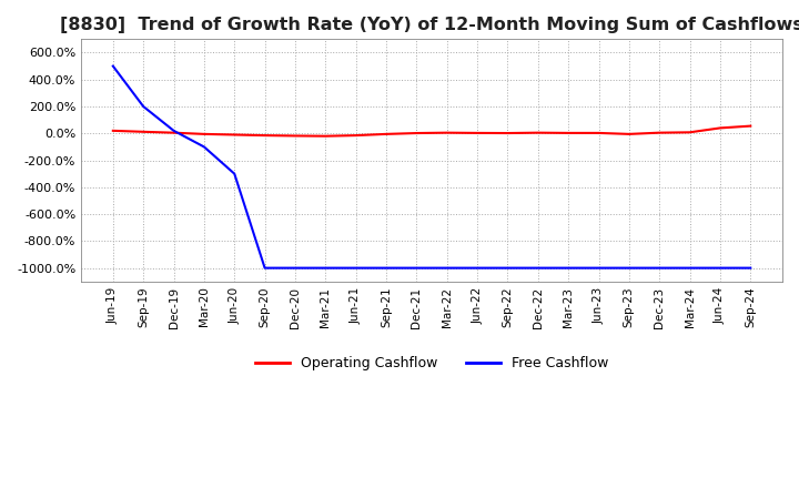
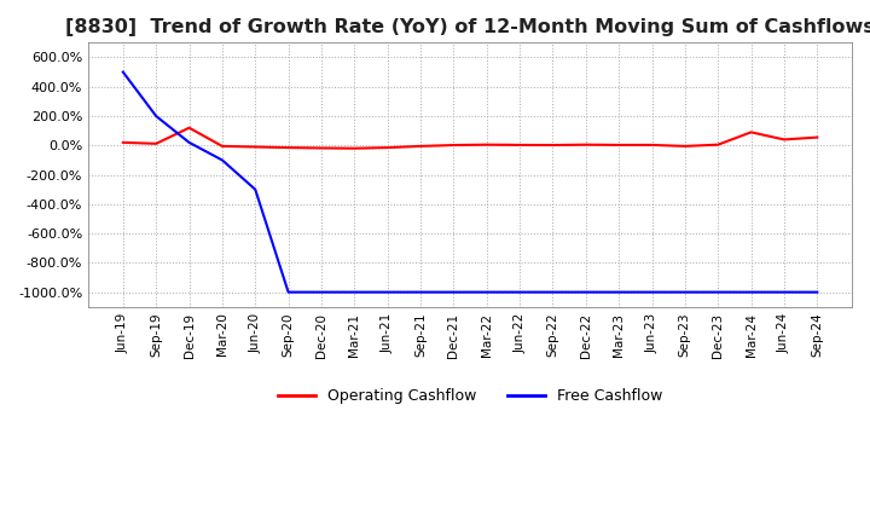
Operating Cashflow/Dec-19: 0% -> 120%
Operating Cashflow/Mar-24: 10% -> 90%
